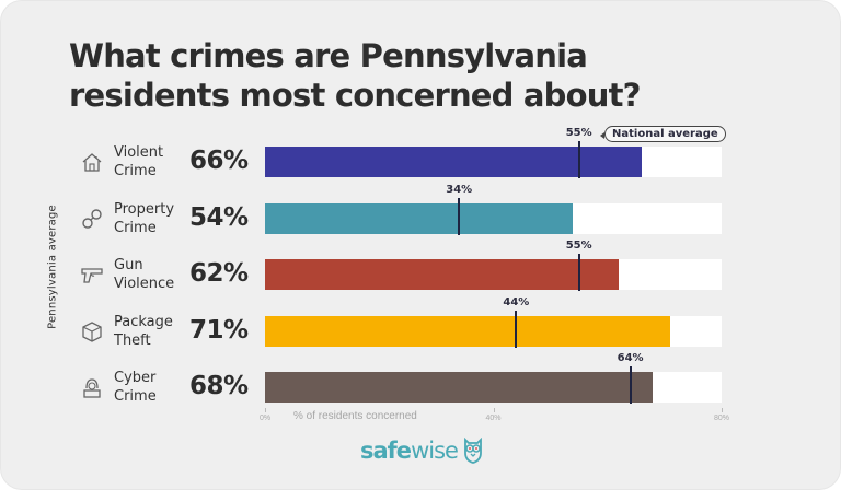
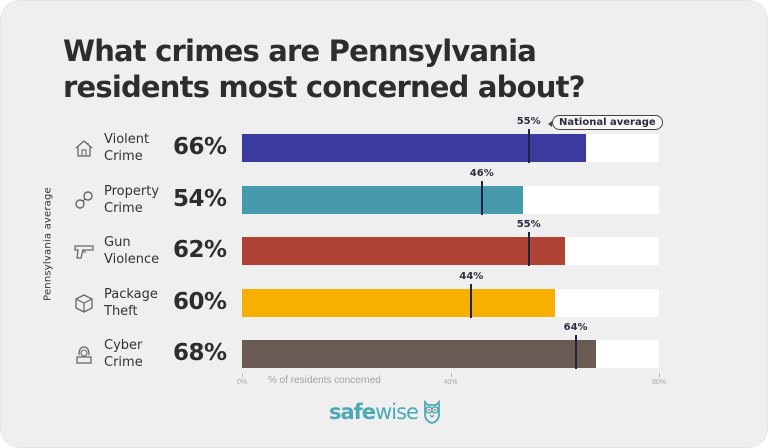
National average/Property Crime: 34% -> 46%
Pennsylvania average/Package Theft: 71% -> 60%
